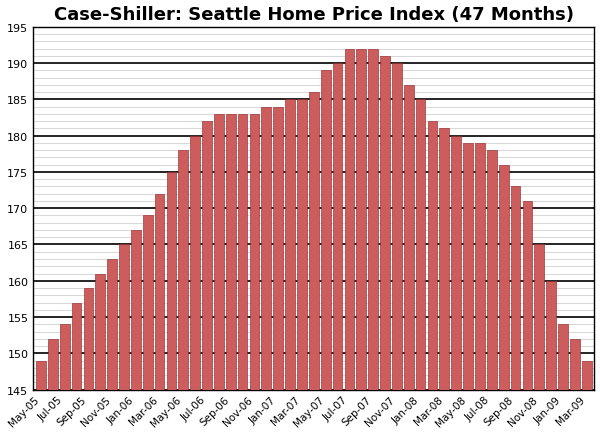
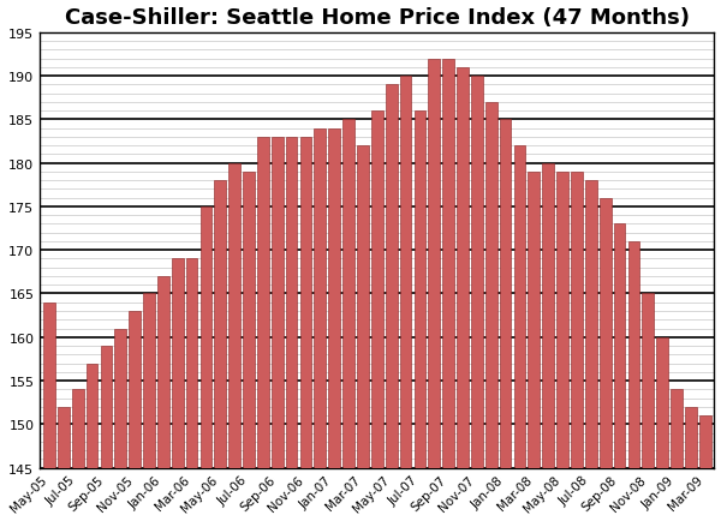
May-05: 149 -> 164
Mar-06: 172 -> 169
Jul-06: 182 -> 179
Mar-07: 185 -> 182
Jul-07: 192 -> 186
Mar-08: 181 -> 179
Mar-09: 149 -> 151
